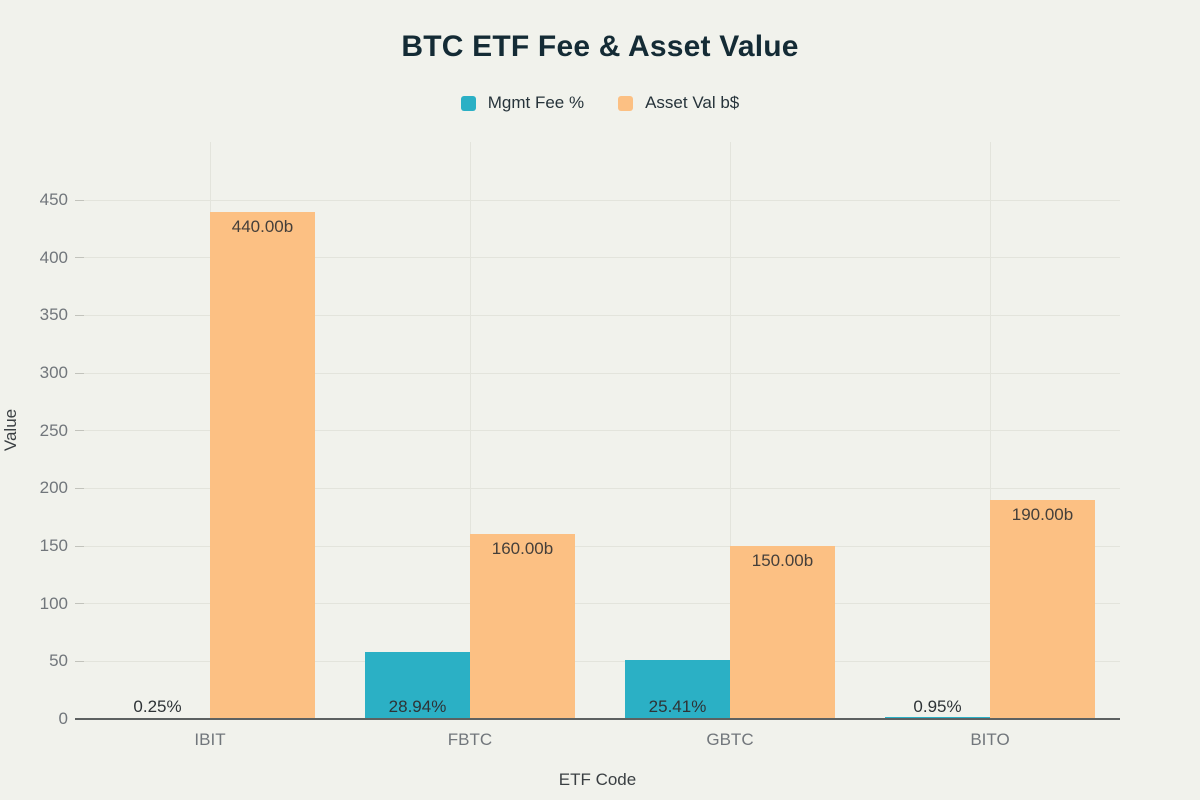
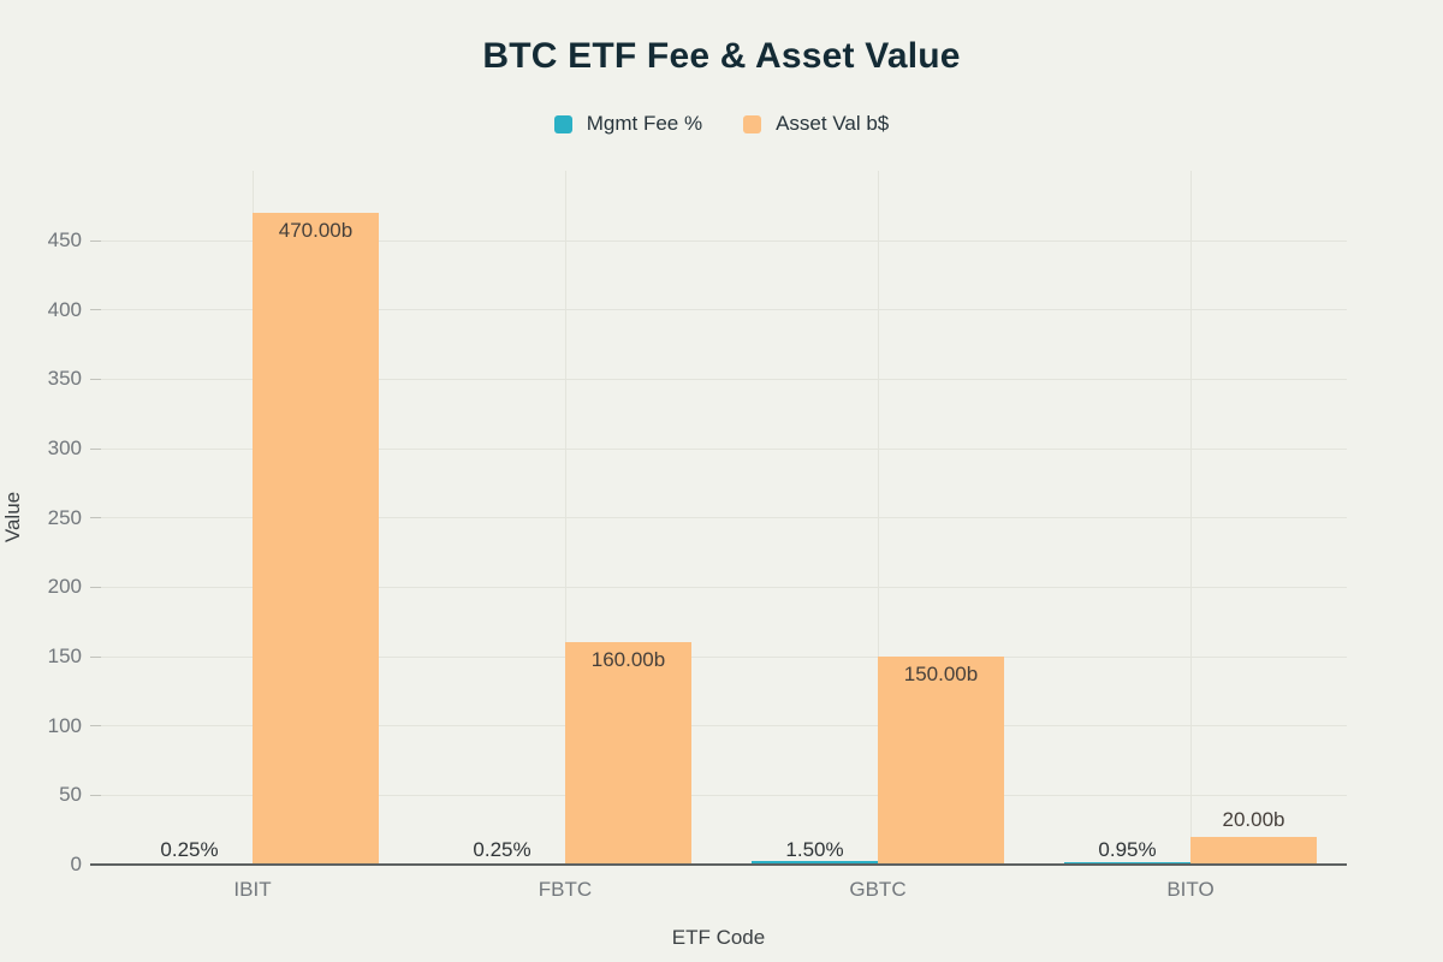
Asset Val b$/IBIT: 440.00b -> 470.00b
Mgmt Fee %/FBTC: 28.94% -> 0.25%
Mgmt Fee %/GBTC: 25.41% -> 1.50%
Asset Val b$/BITO: 190.00b -> 20.00b
